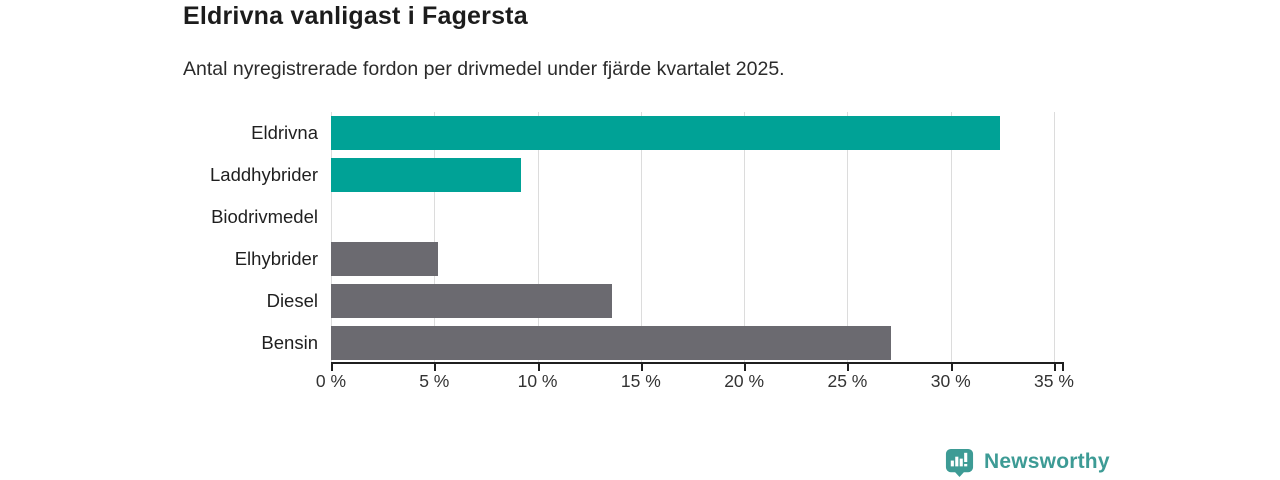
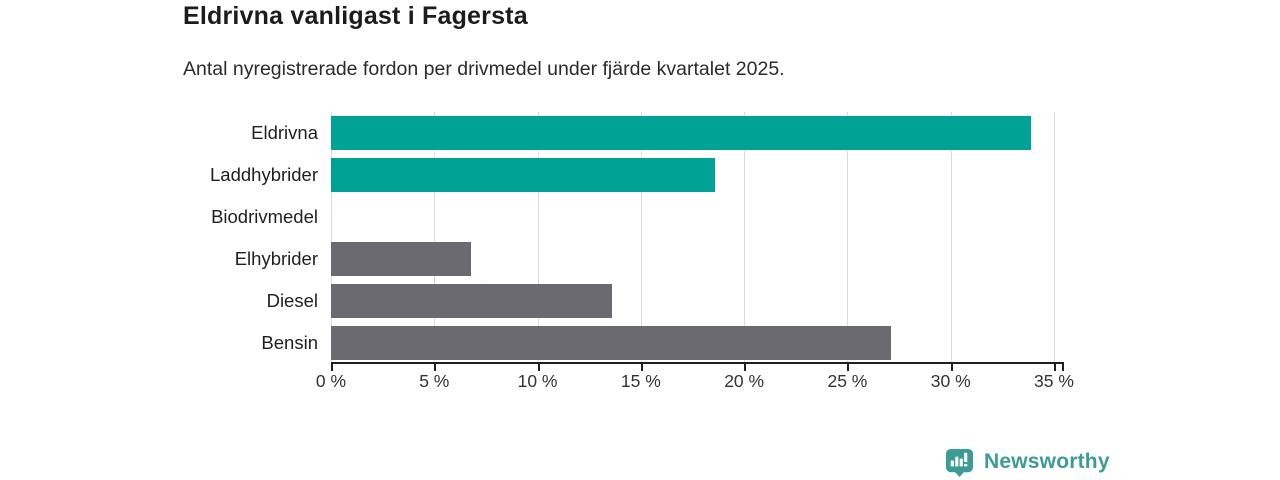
Eldrivna: 32.4% -> 33.9%
Laddhybrider: 9.2% -> 18.6%
Elhybrider: 5.2% -> 6.8%
